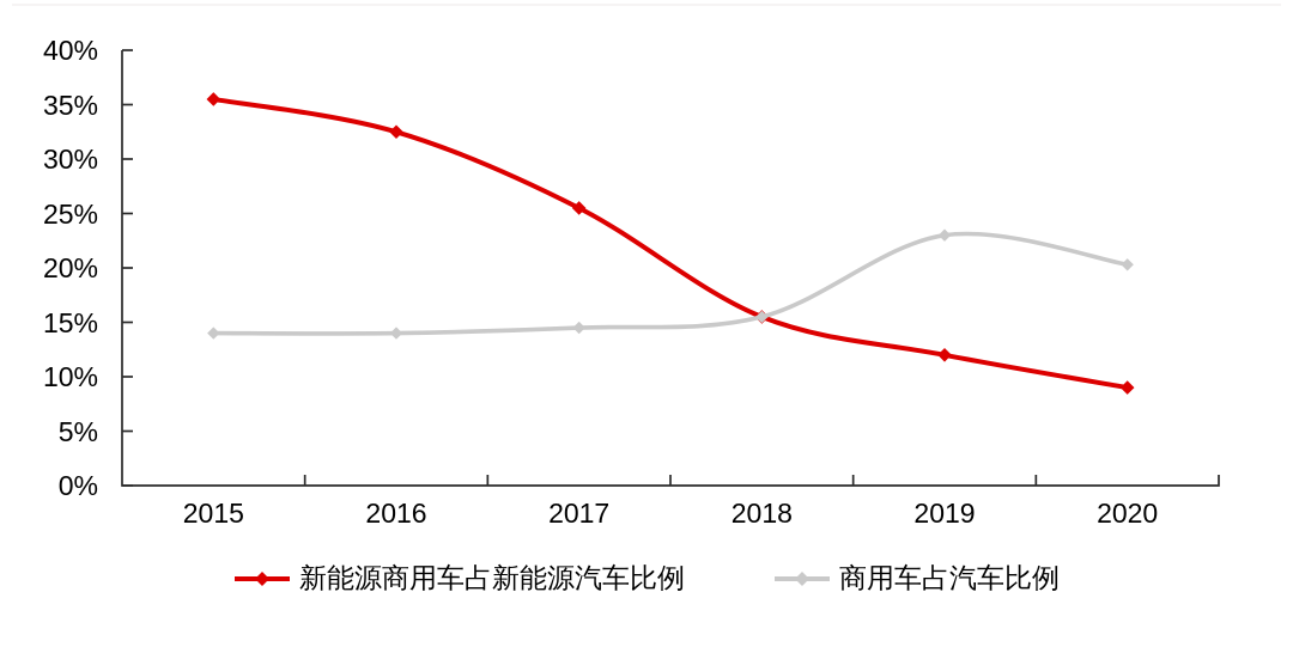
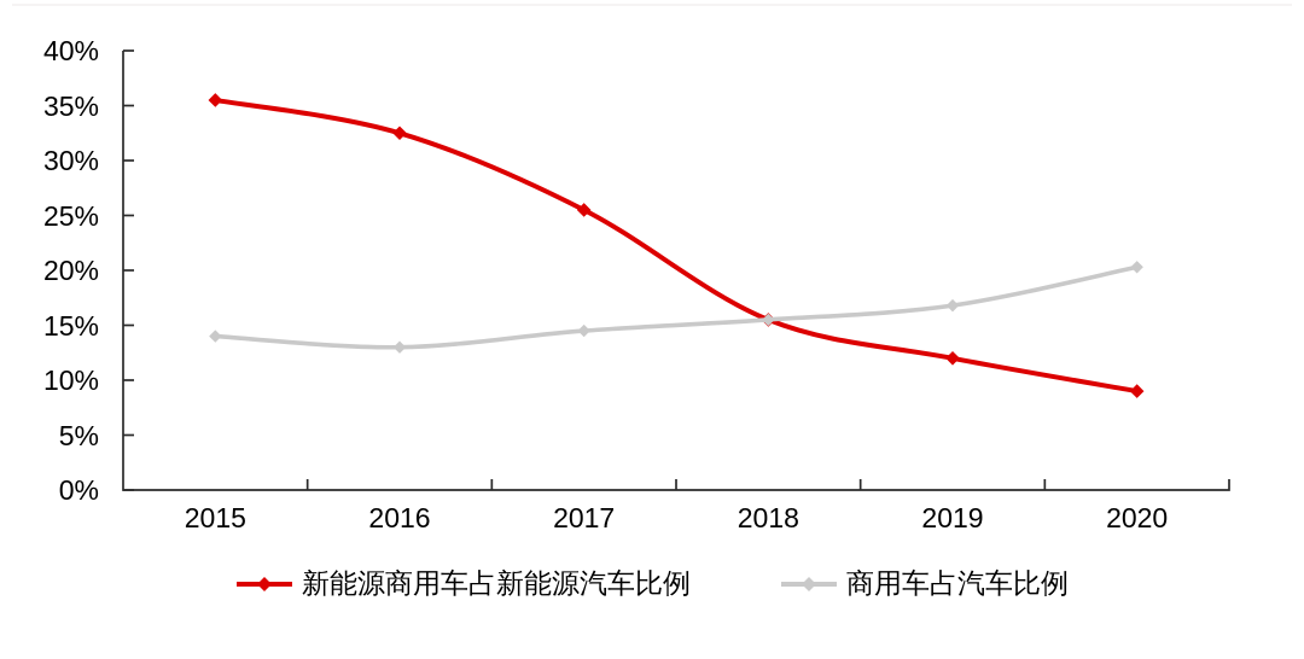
商用车占汽车比例/2016: 14% -> 13%
商用车占汽车比例/2019: 23% -> 17%
